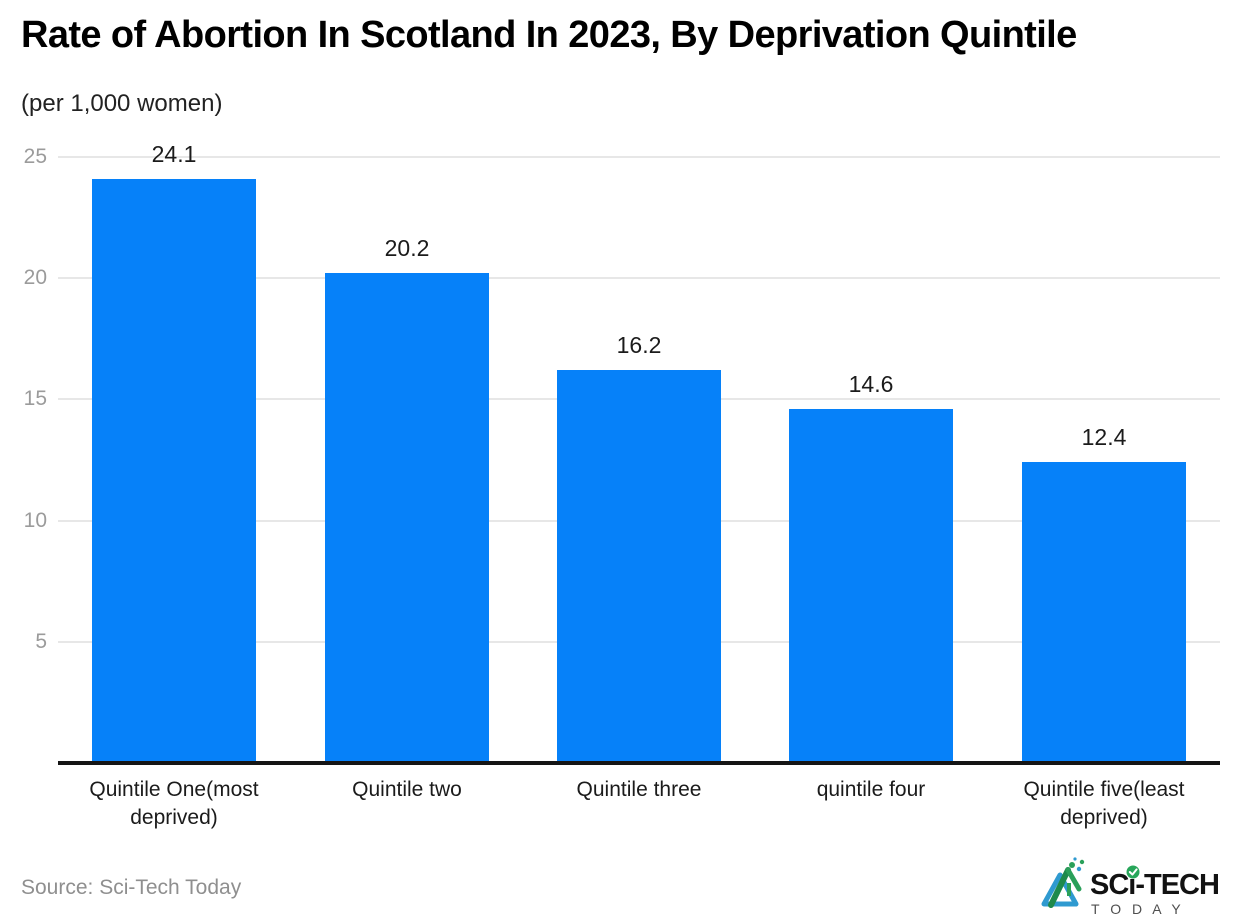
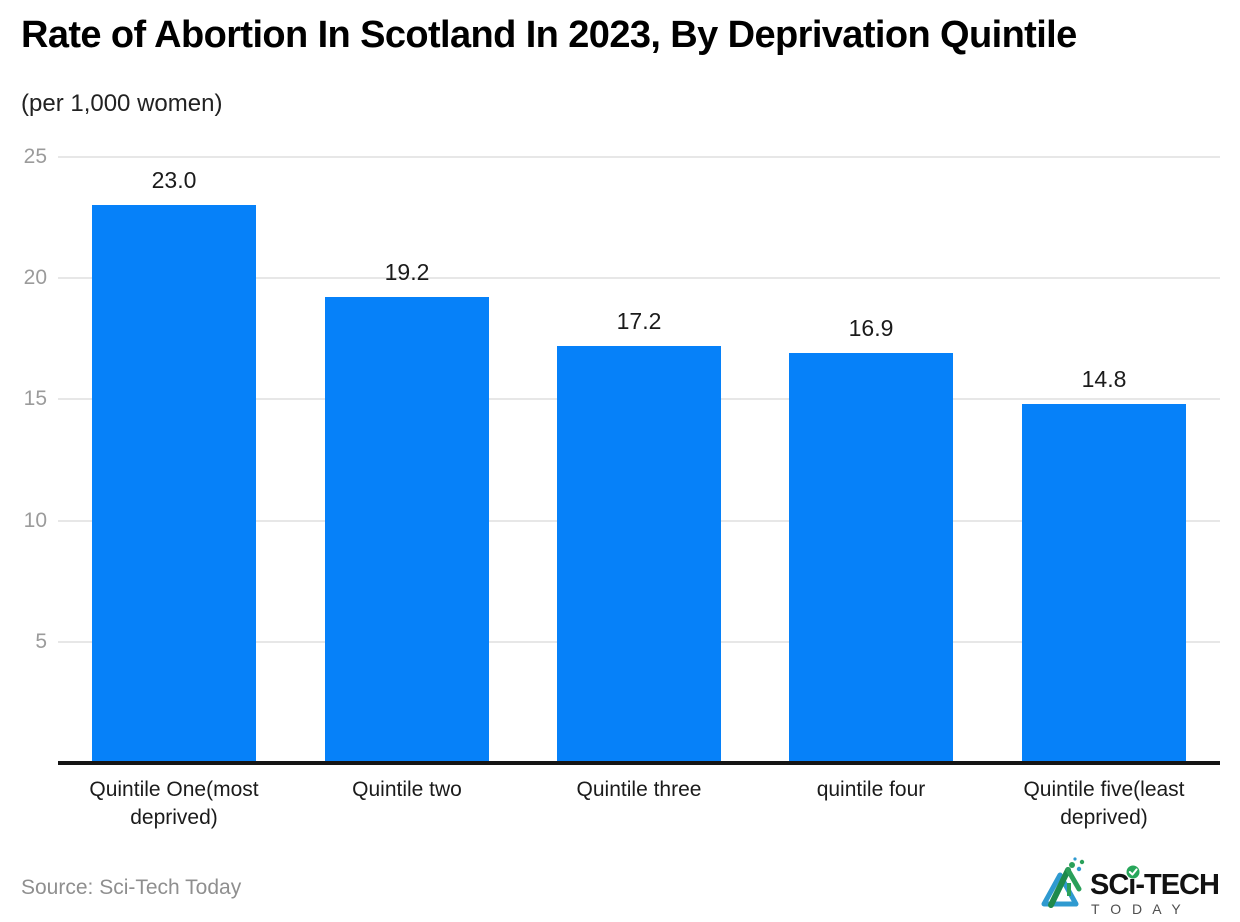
Quintile One(most deprived): 24.1 -> 23.0
Quintile two: 20.2 -> 19.2
Quintile three: 16.2 -> 17.2
quintile four: 14.6 -> 16.9
Quintile five(least deprived): 12.4 -> 14.8
